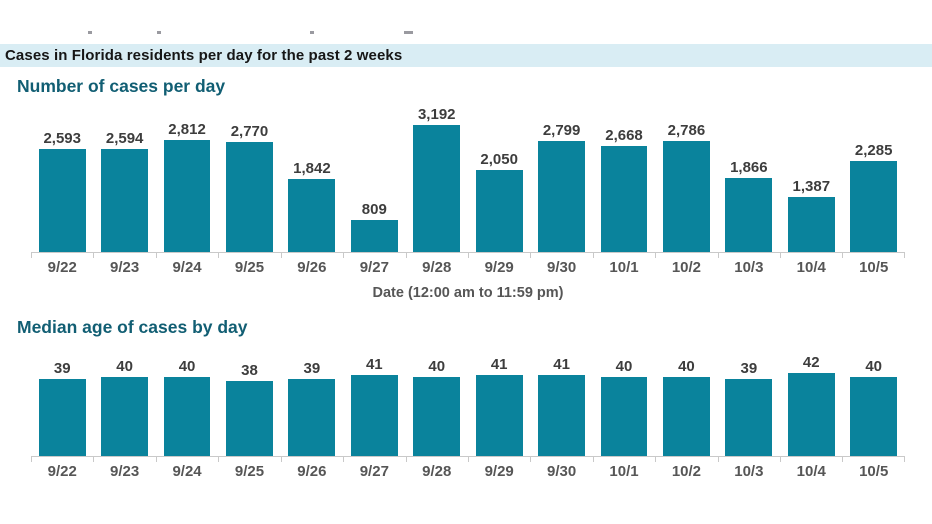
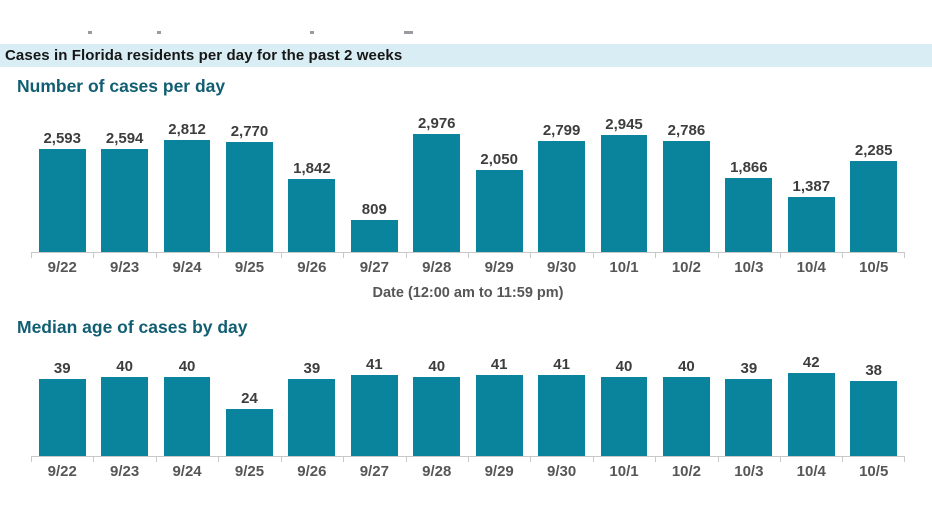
Number of cases per day/9/28: 3,192 -> 2,976
Number of cases per day/10/1: 2,668 -> 2,945
Median age of cases by day/9/25: 38 -> 24
Median age of cases by day/10/5: 40 -> 38
